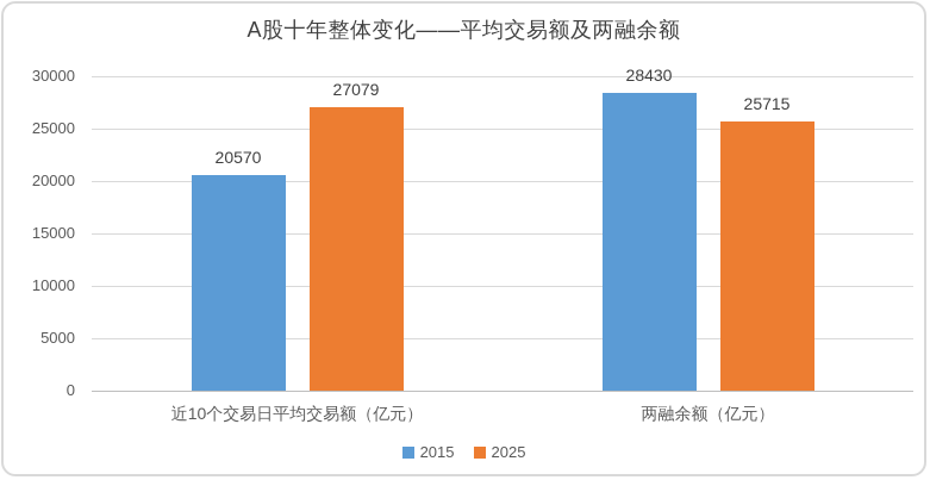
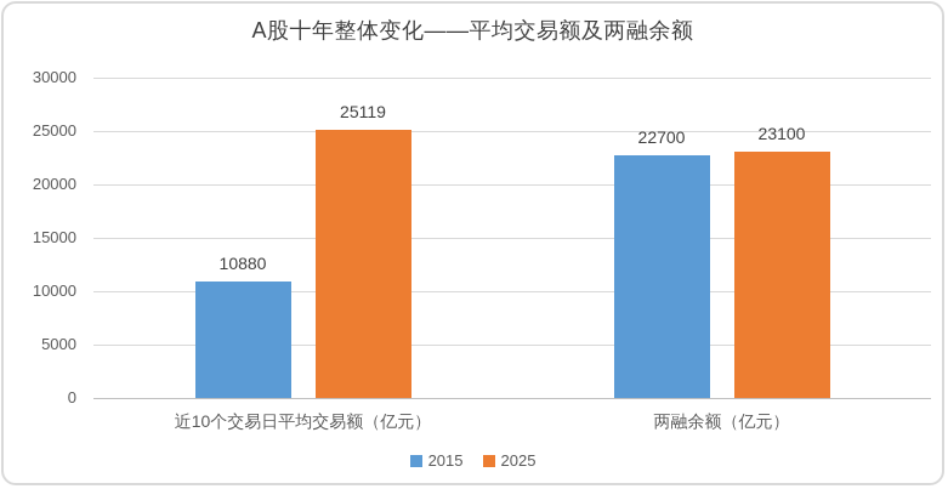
2015/近10个交易日平均交易额（亿元）: 20570 -> 10880
2025/近10个交易日平均交易额（亿元）: 27079 -> 25119
2015/两融余额（亿元）: 28430 -> 22700
2025/两融余额（亿元）: 25715 -> 23100
